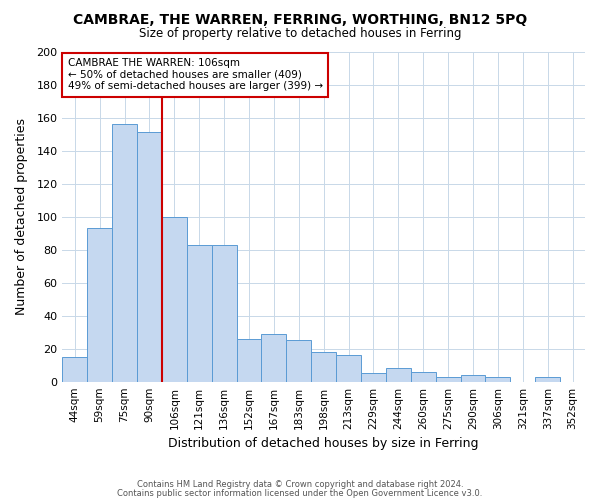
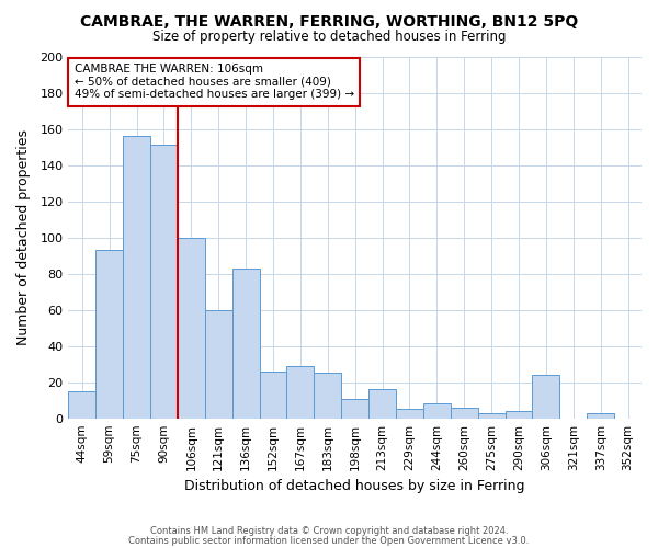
121sqm: 83 -> 60
198sqm: 18 -> 11
306sqm: 3 -> 24
